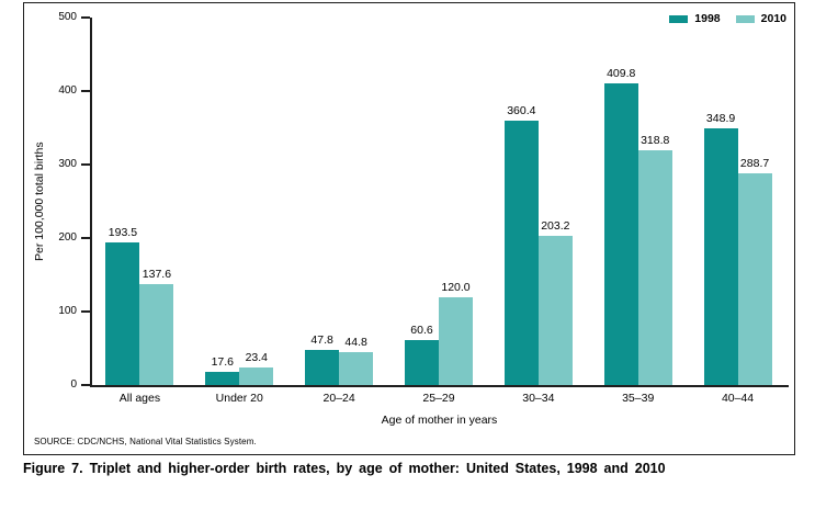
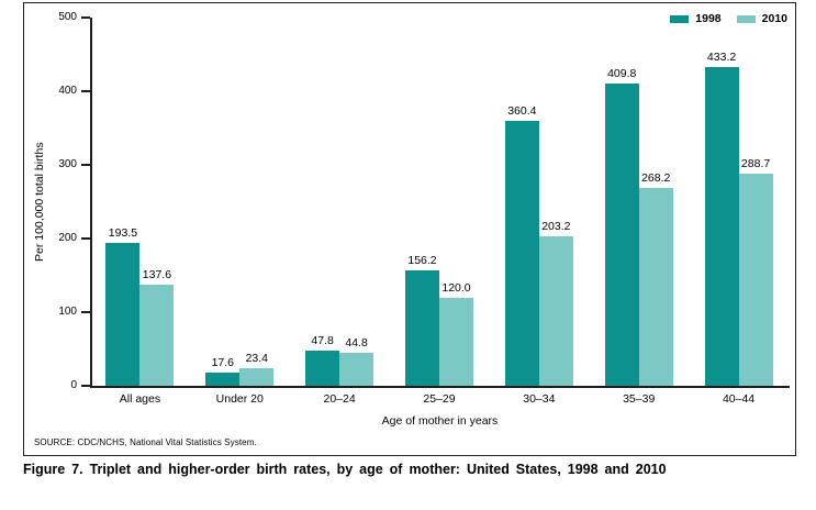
1998/25–29: 60.6 -> 156.2
2010/35–39: 318.8 -> 268.2
1998/40–44: 348.9 -> 433.2
